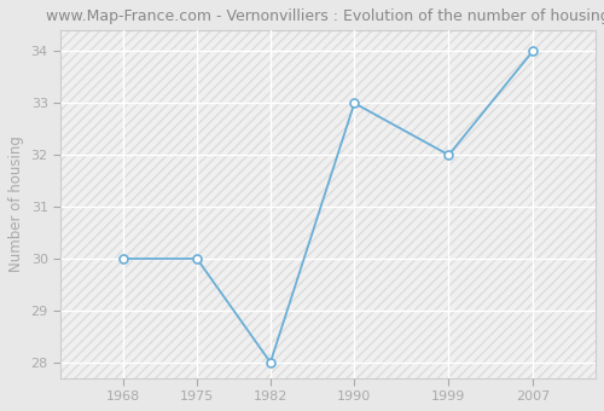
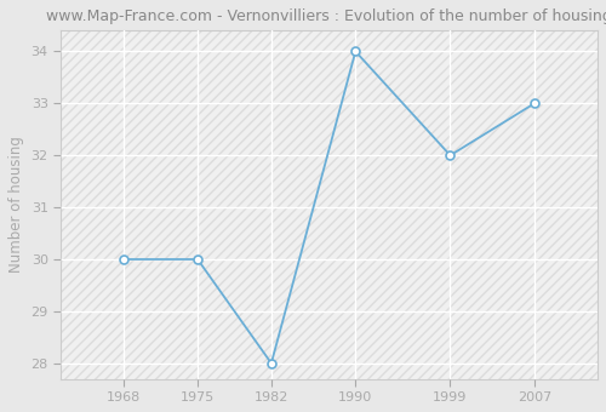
1990: 33 -> 34
2007: 34 -> 33
